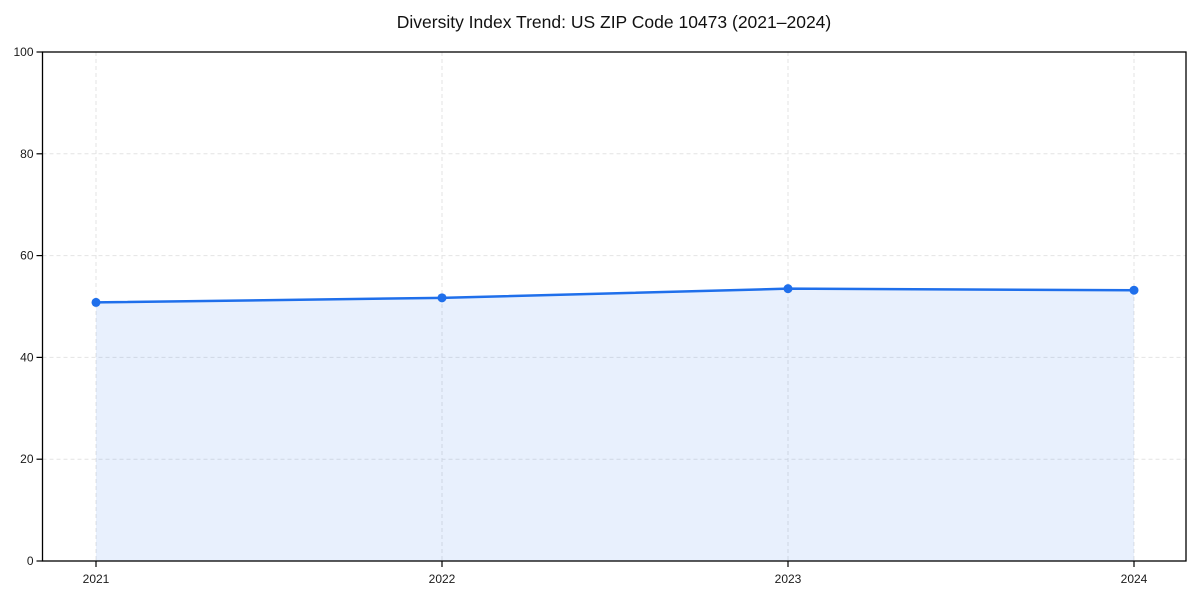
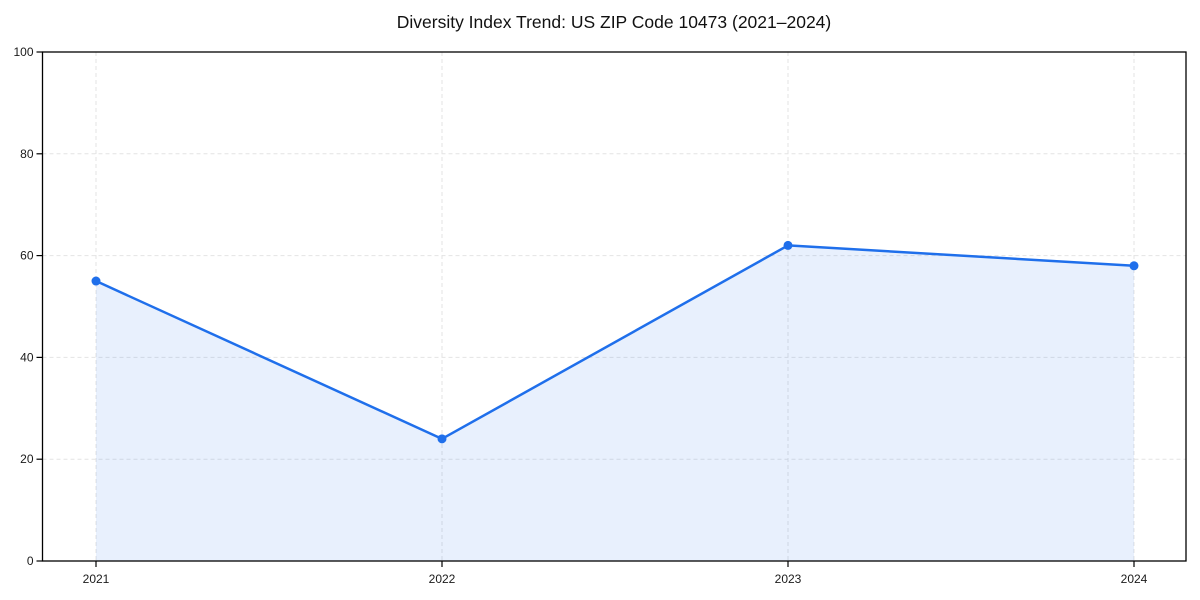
2021: 51 -> 55
2022: 52 -> 24
2023: 54 -> 62
2024: 53 -> 58
